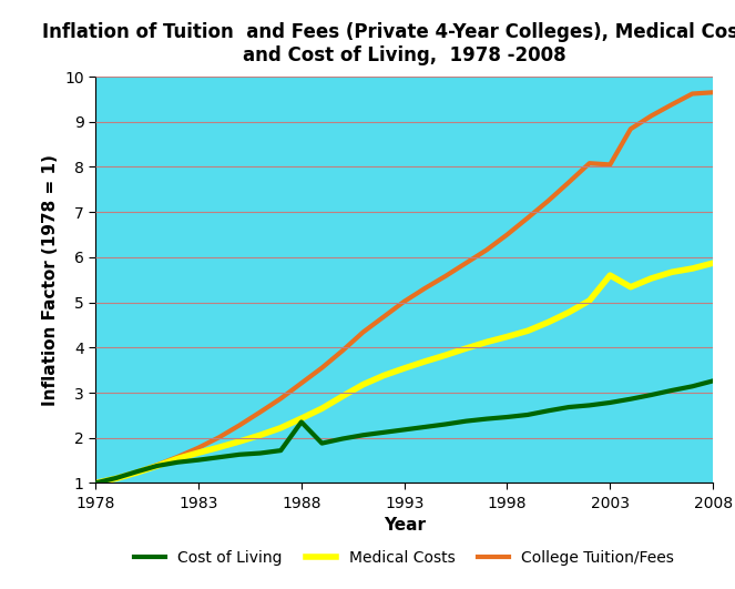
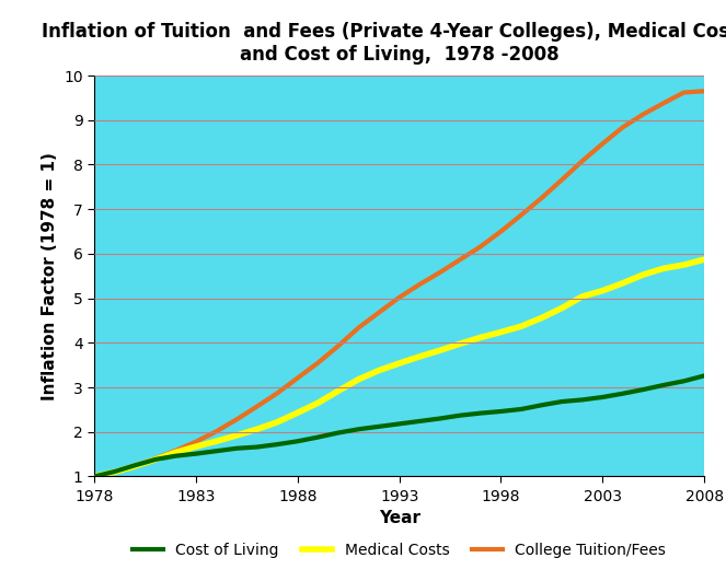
Cost of Living/1988: 2.35 -> 1.79
Medical Costs/2003: 5.60 -> 5.17
College Tuition/Fees/2003: 8.05 -> 8.47
